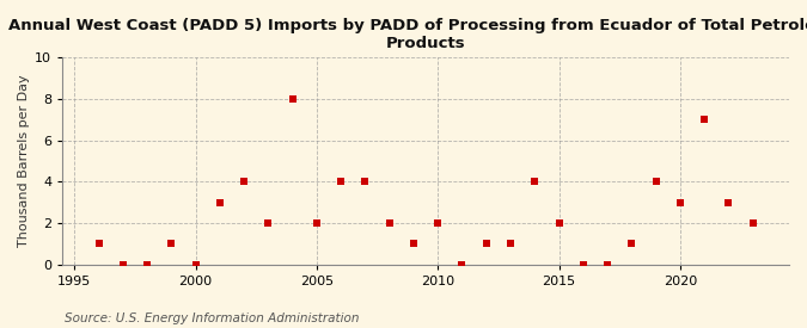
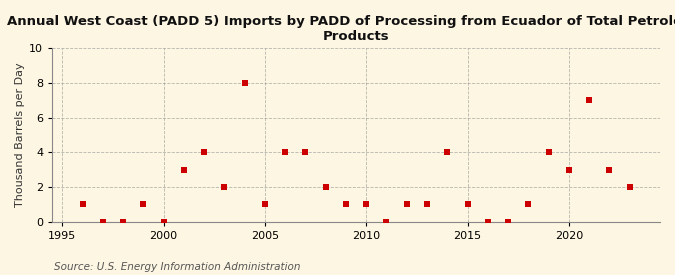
2005: 2 -> 1
2010: 2 -> 1
2015: 2 -> 1
